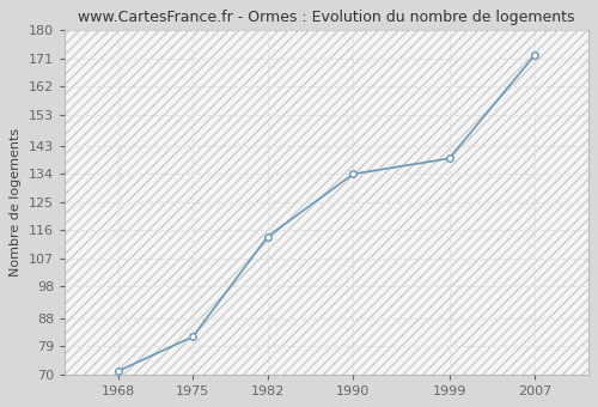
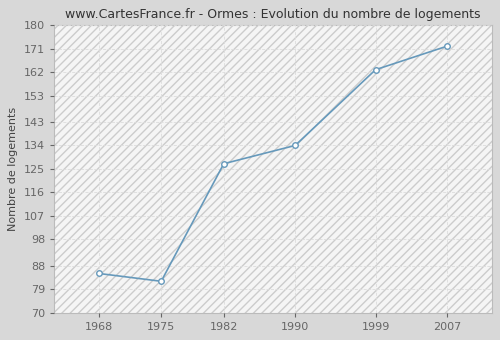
1968: 71 -> 85
1982: 114 -> 127
1999: 139 -> 163
